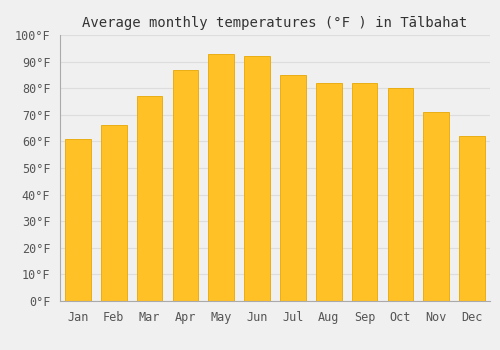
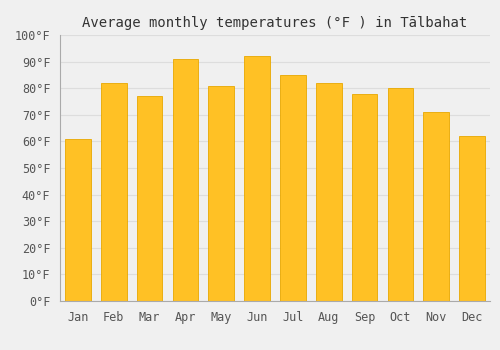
Feb: 66°F -> 82°F
Apr: 87°F -> 91°F
May: 93°F -> 81°F
Sep: 82°F -> 78°F
